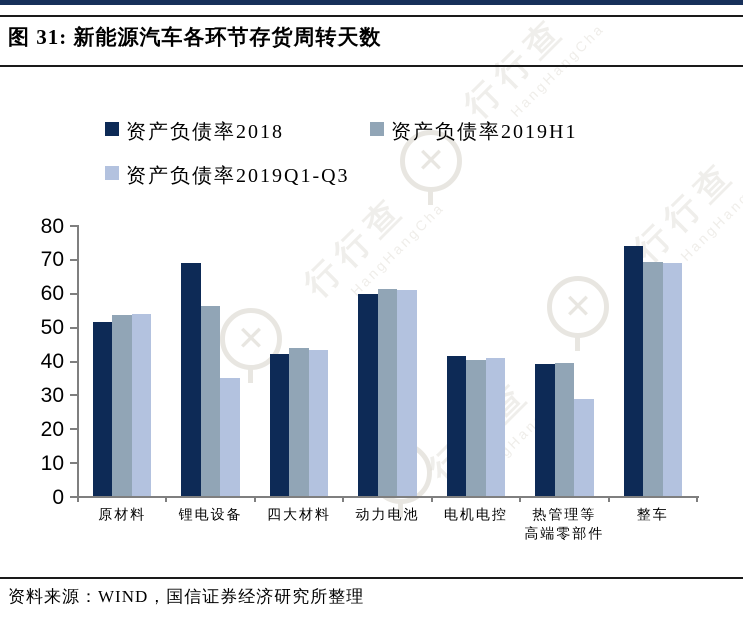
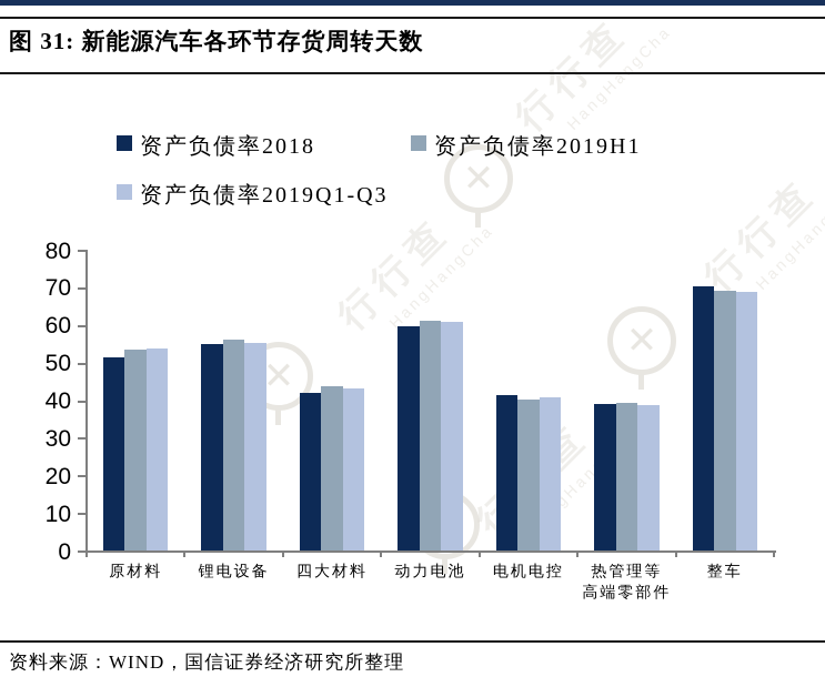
资产负债率2018/锂电设备: 69 -> 55
资产负债率2019Q1-Q3/锂电设备: 35 -> 56
资产负债率2019Q1-Q3/热管理等 高端零部件: 29 -> 39
资产负债率2018/整车: 74 -> 71
